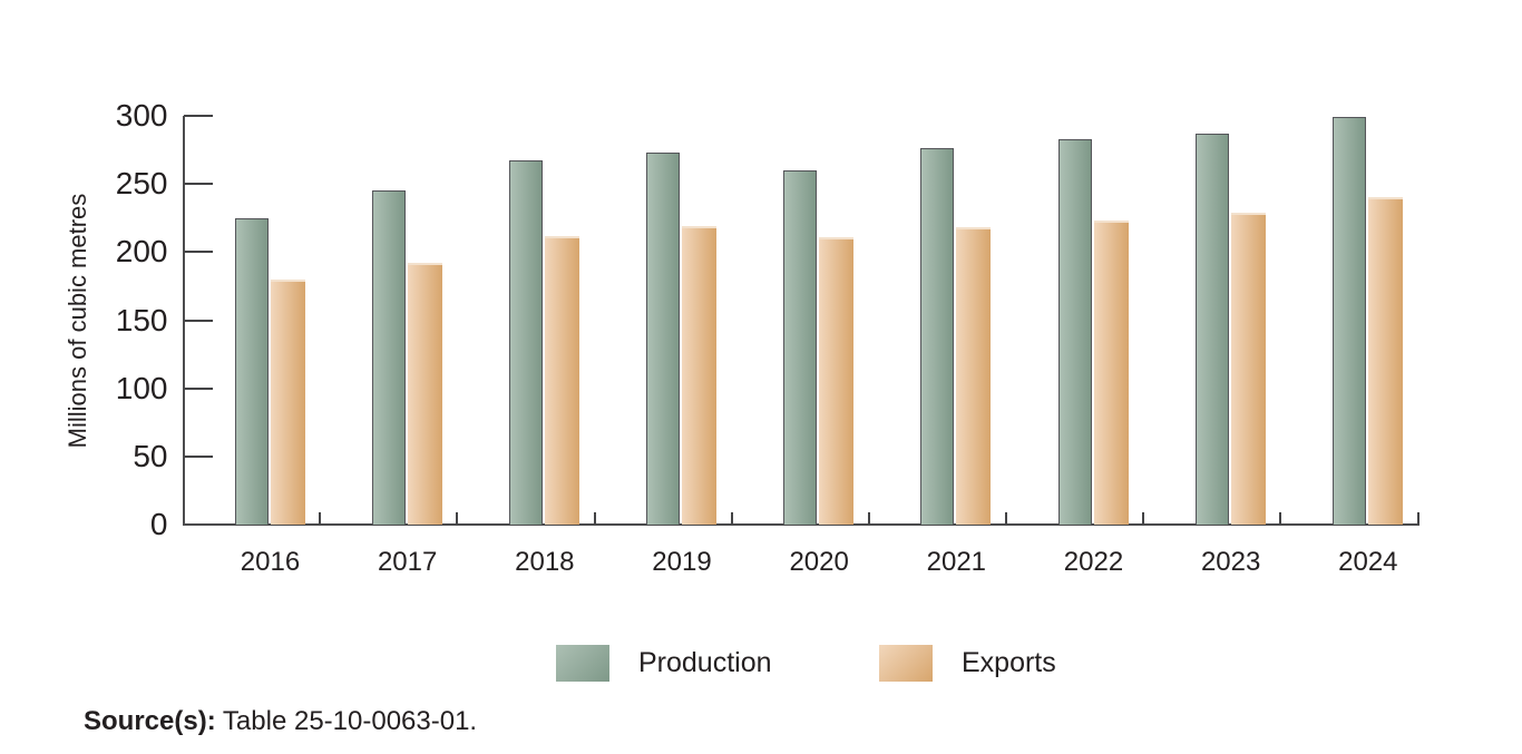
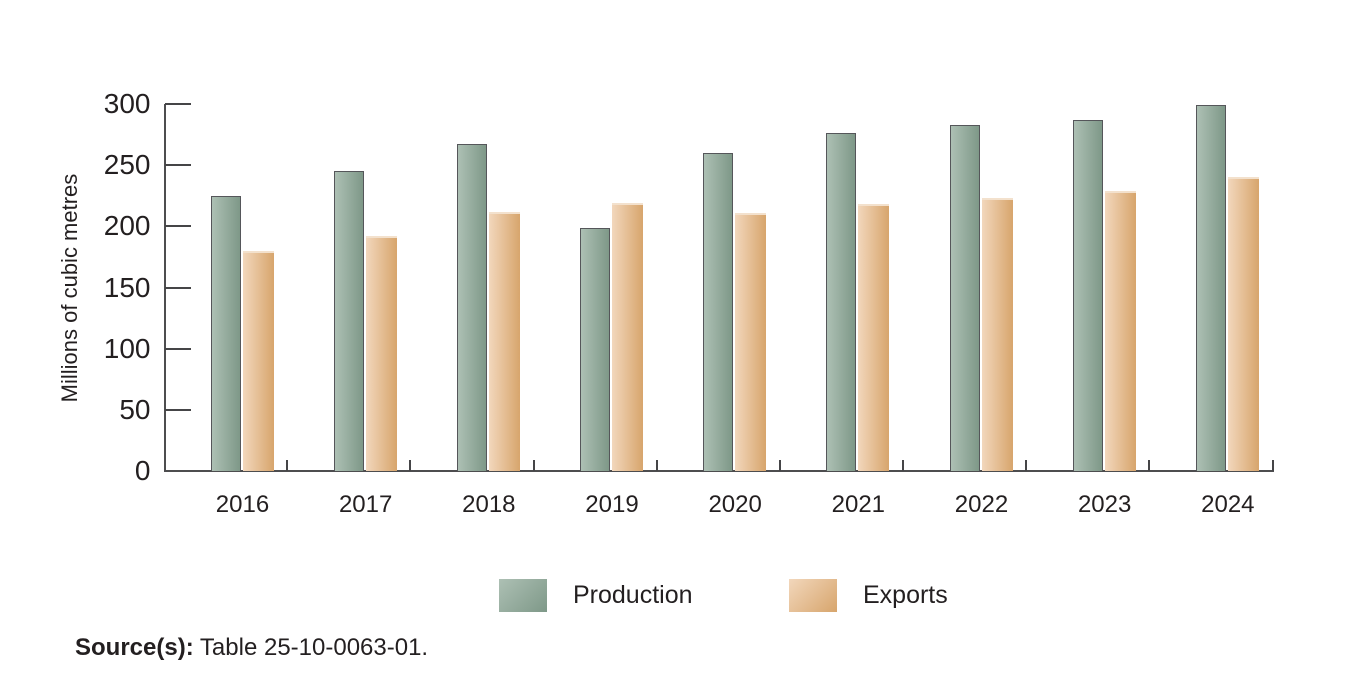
Production/2019: 273 -> 199
